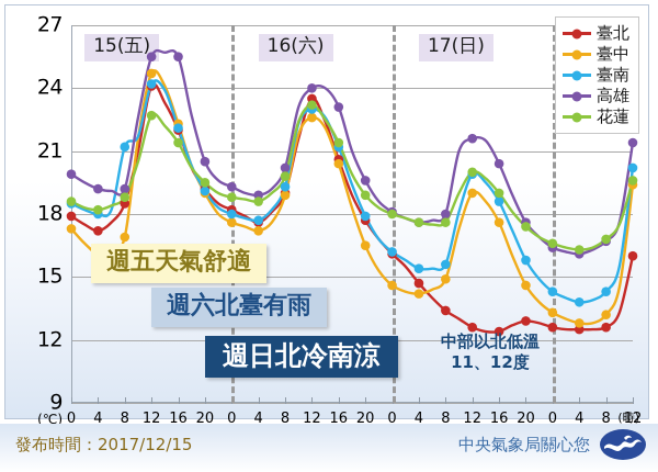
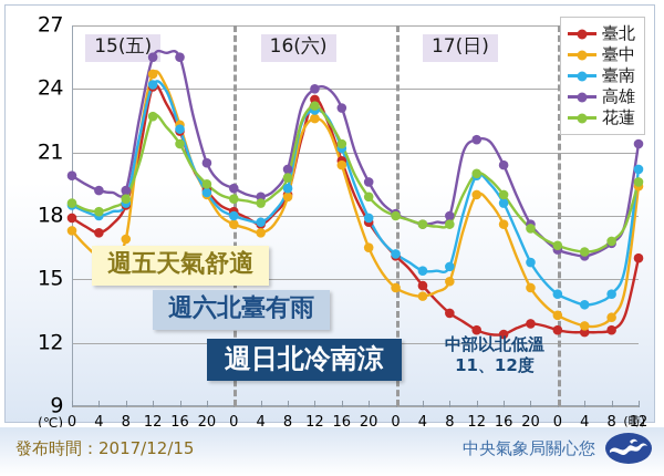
臺南/8: 21.2 -> 18.6
